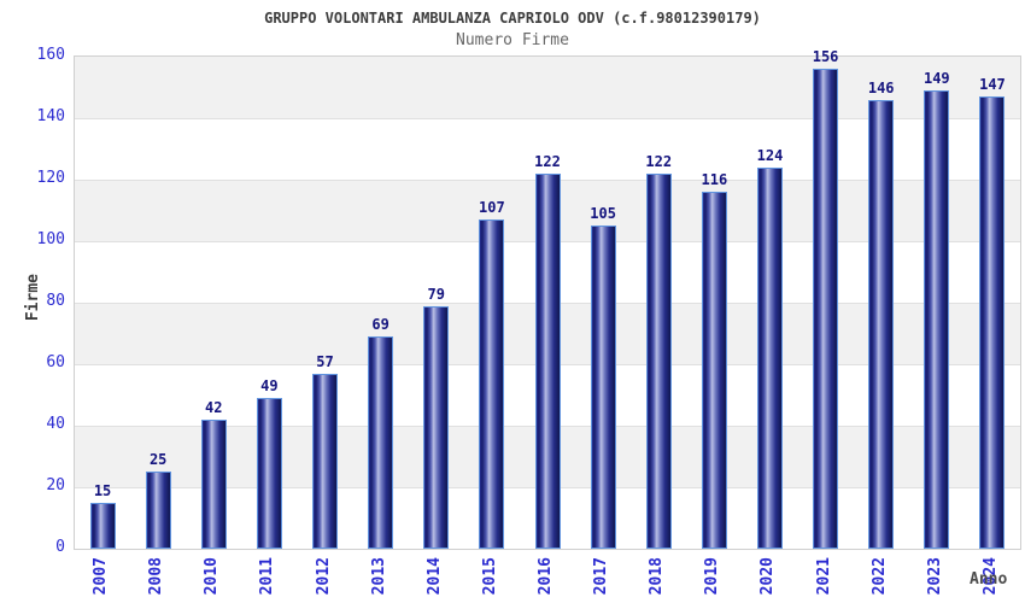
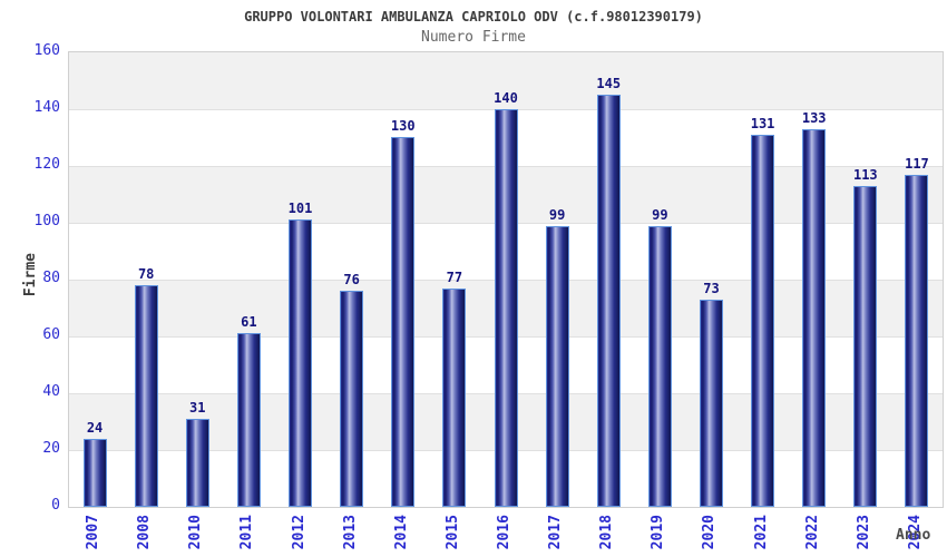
2007: 15 -> 24
2008: 25 -> 78
2010: 42 -> 31
2011: 49 -> 61
2012: 57 -> 101
2013: 69 -> 76
2014: 79 -> 130
2015: 107 -> 77
2016: 122 -> 140
2017: 105 -> 99
2018: 122 -> 145
2019: 116 -> 99
2020: 124 -> 73
2021: 156 -> 131
2022: 146 -> 133
2023: 149 -> 113
2024: 147 -> 117
